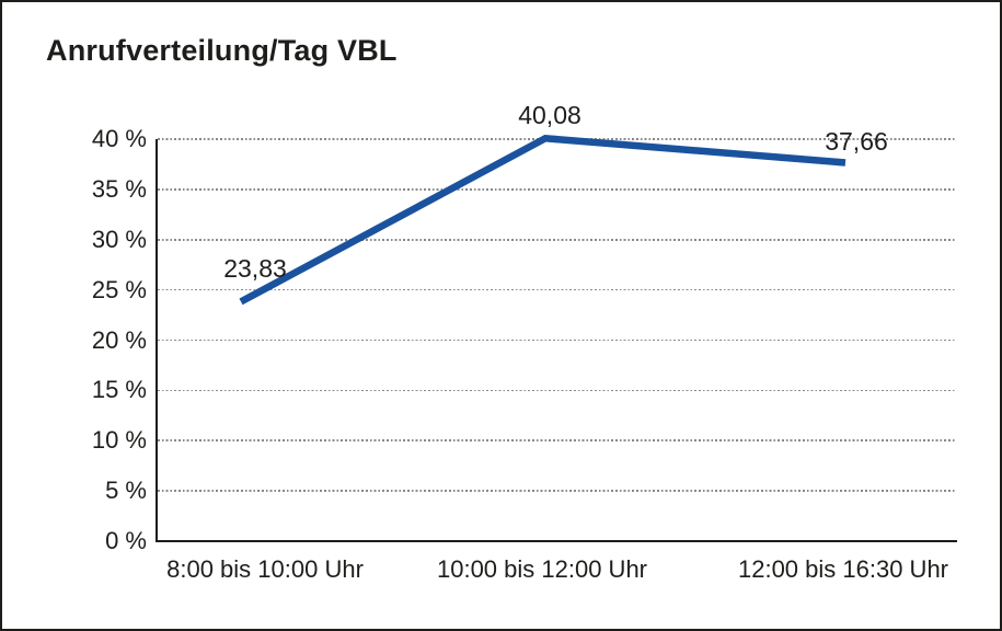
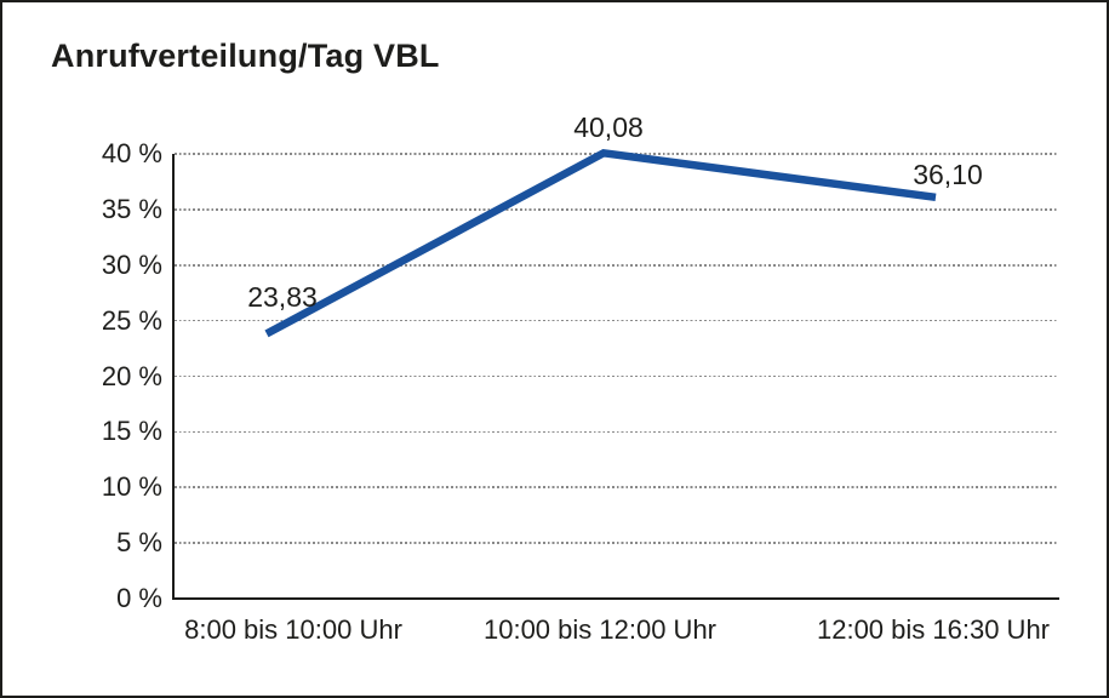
12:00 bis 16:30 Uhr: 37,66 -> 36,10
